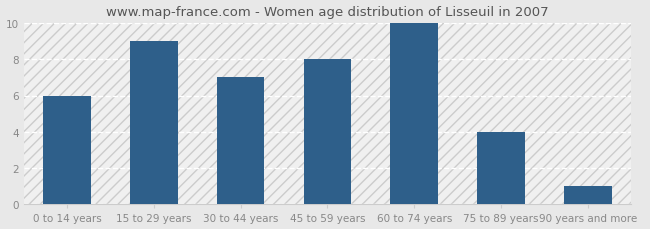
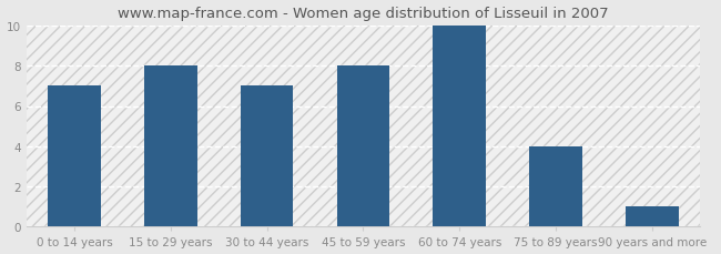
0 to 14 years: 6 -> 7
15 to 29 years: 9 -> 8
